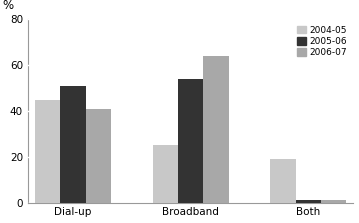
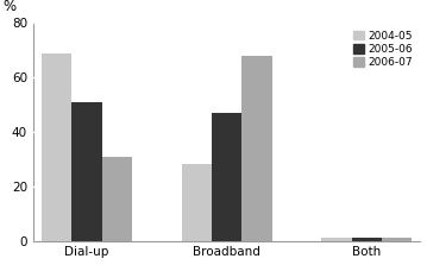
2004-05/Dial-up: 45 -> 69
2006-07/Dial-up: 41 -> 31
2004-05/Broadband: 25 -> 28
2005-06/Broadband: 54 -> 47
2006-07/Broadband: 64 -> 68
2004-05/Both: 19 -> 1
